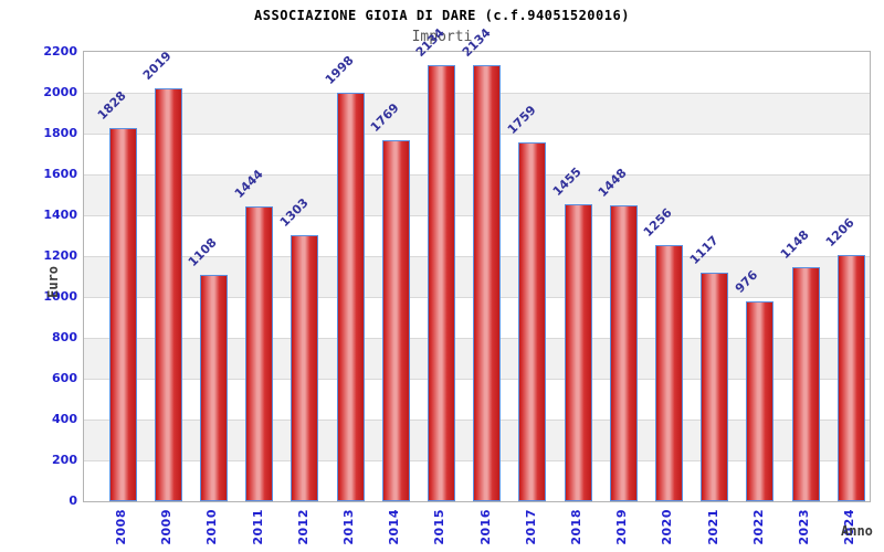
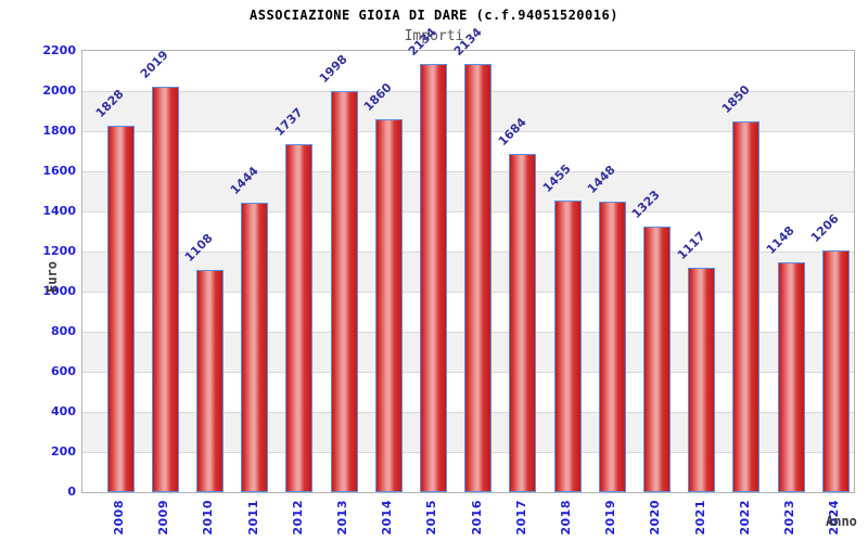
2012: 1303 -> 1737
2014: 1769 -> 1860
2017: 1759 -> 1684
2020: 1256 -> 1323
2022: 976 -> 1850
